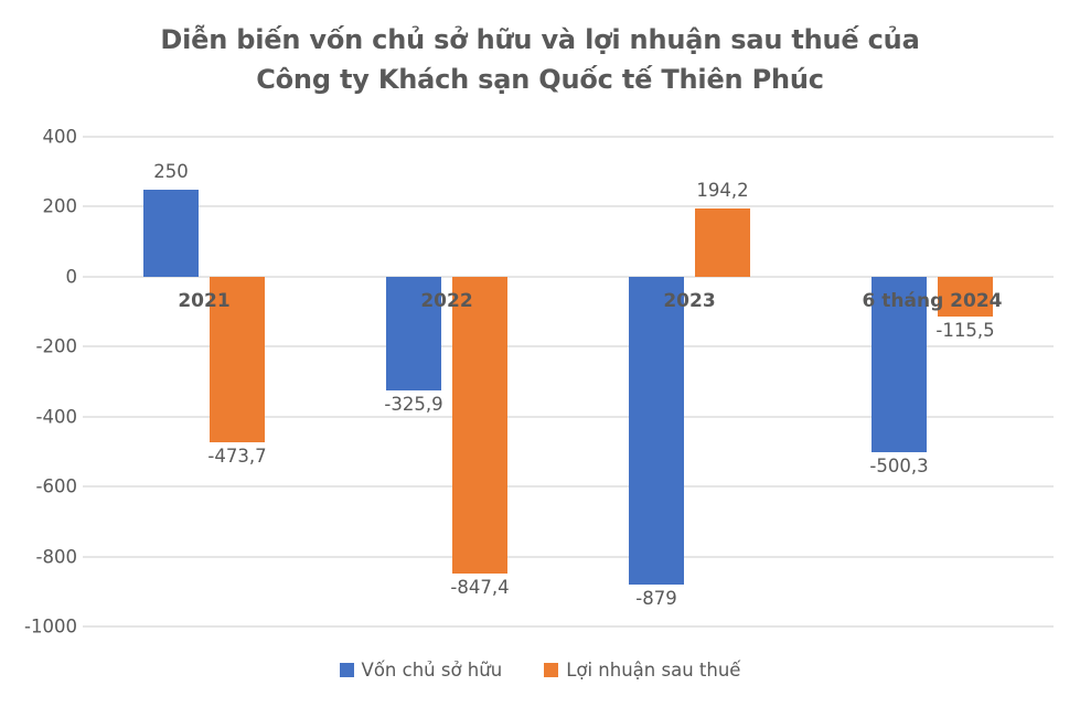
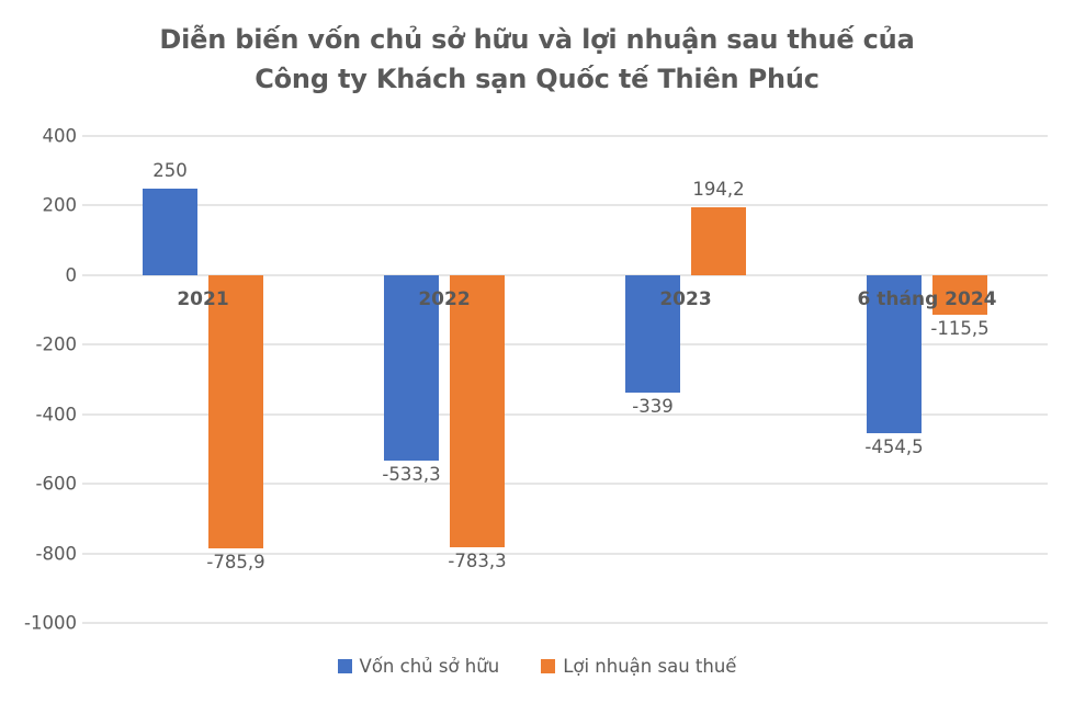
Lợi nhuận sau thuế/2021: -473,7 -> -785,9
Vốn chủ sở hữu/2022: -325,9 -> -533,3
Lợi nhuận sau thuế/2022: -847,4 -> -783,3
Vốn chủ sở hữu/2023: -879 -> -339
Vốn chủ sở hữu/6 tháng 2024: -500,3 -> -454,5
